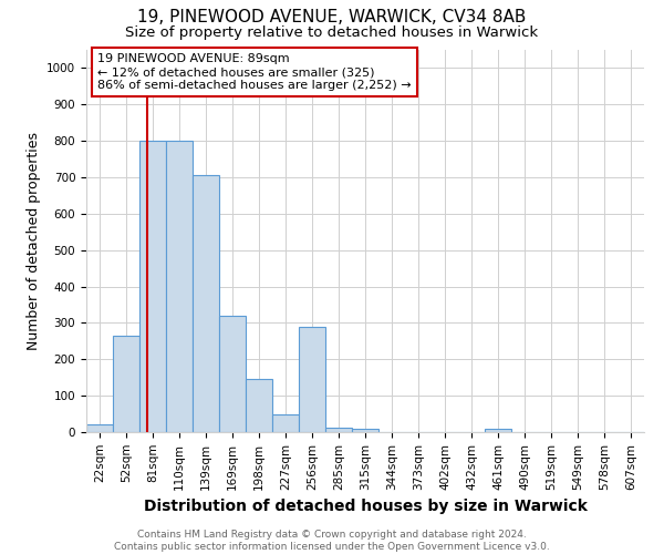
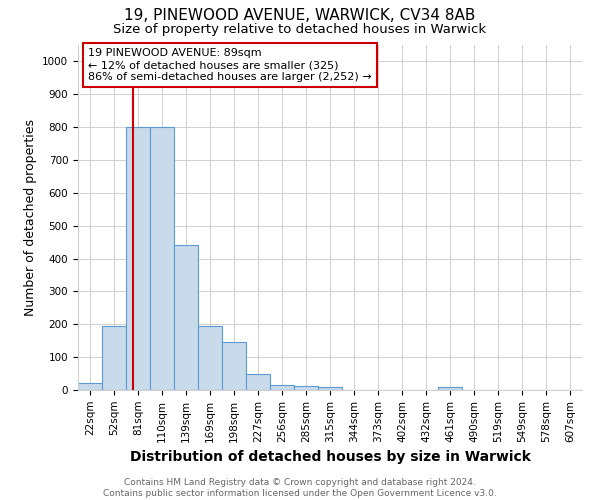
52sqm: 265 -> 195
139sqm: 705 -> 440
169sqm: 320 -> 195
256sqm: 290 -> 15
